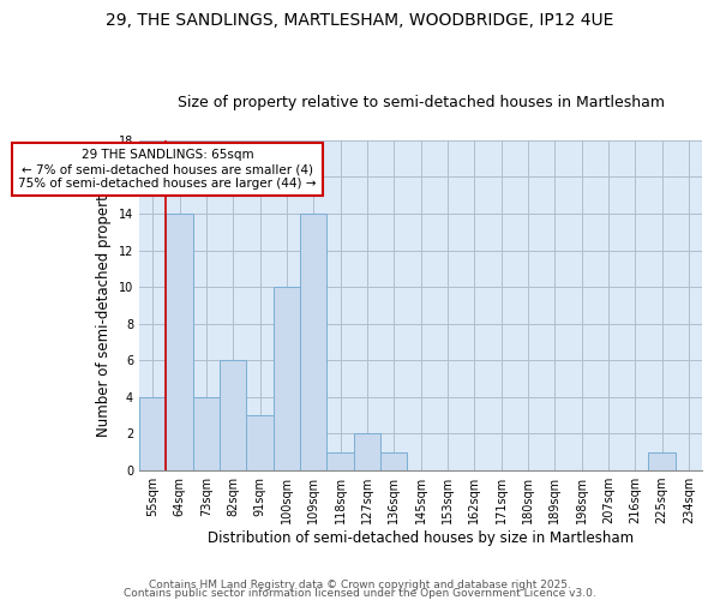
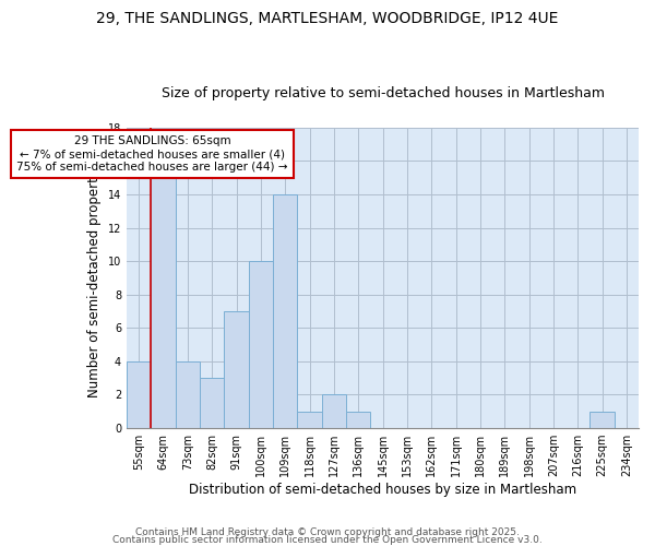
64sqm: 14 -> 15
82sqm: 6 -> 3
91sqm: 3 -> 7
